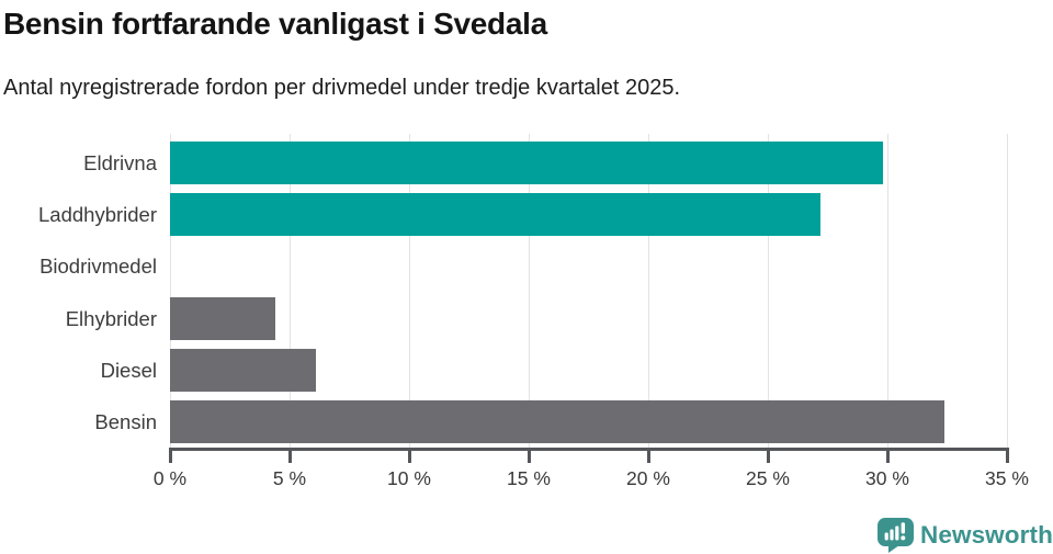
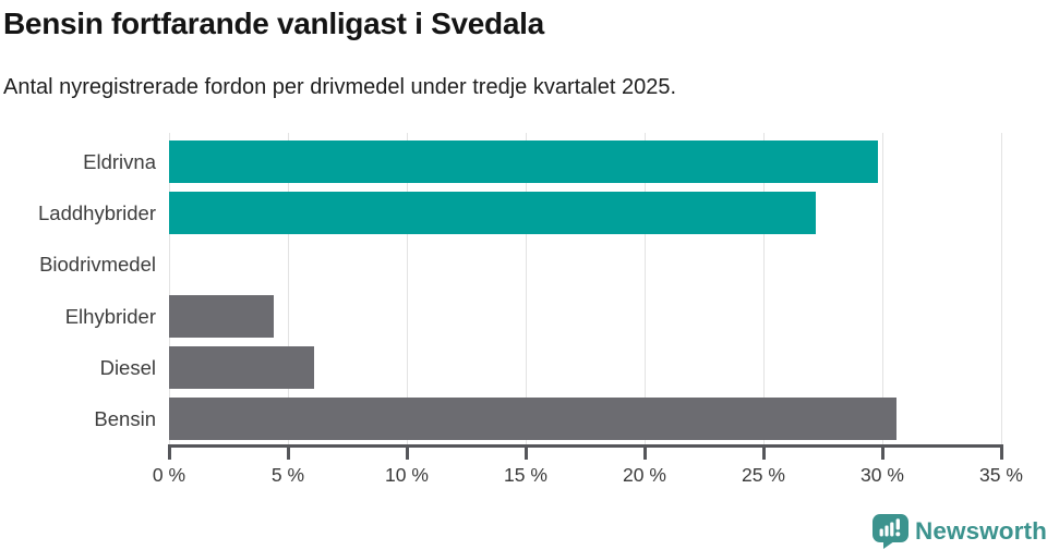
Bensin: 32.4% -> 30.6%
